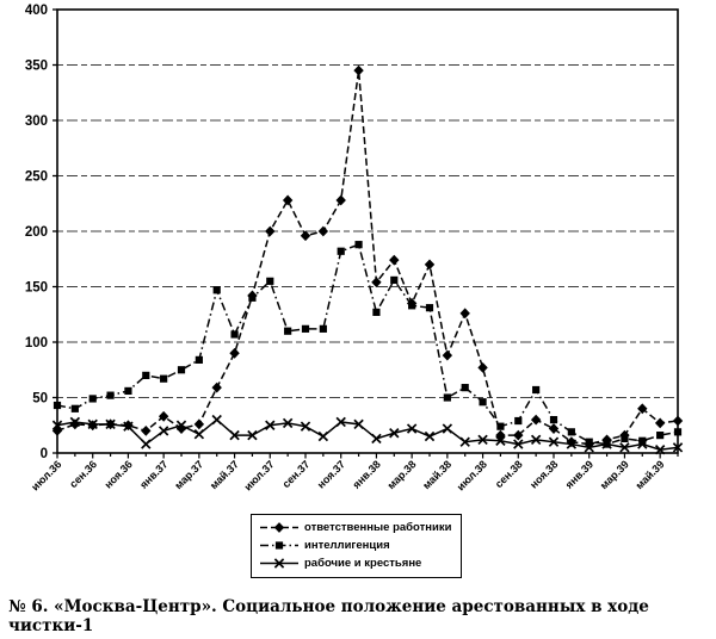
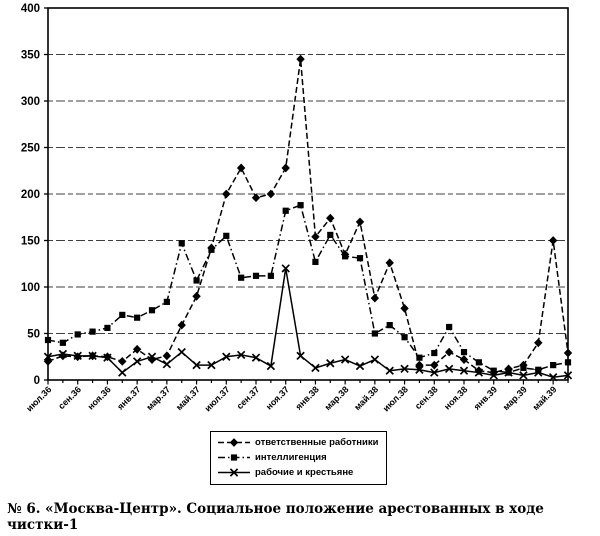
рабочие и крестьяне/ноя.37: 30 -> 120
ответственные работники/май.39: 30 -> 150
